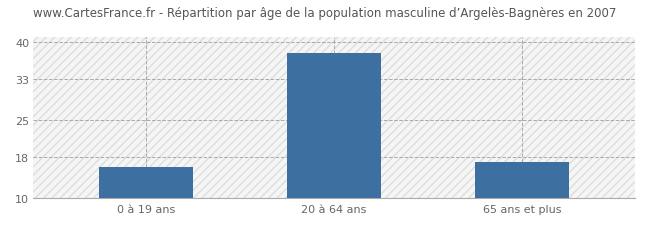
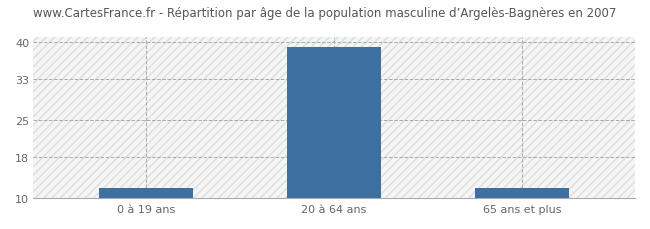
0 à 19 ans: 16 -> 12
20 à 64 ans: 38 -> 39
65 ans et plus: 17 -> 12
